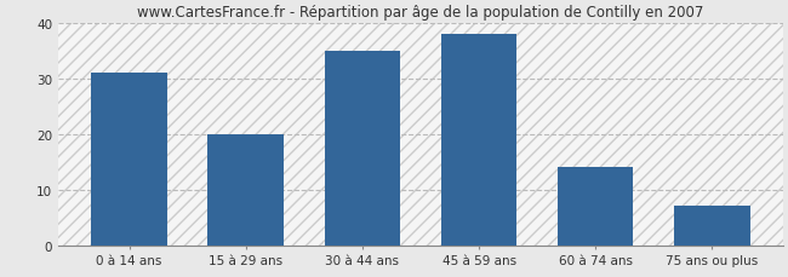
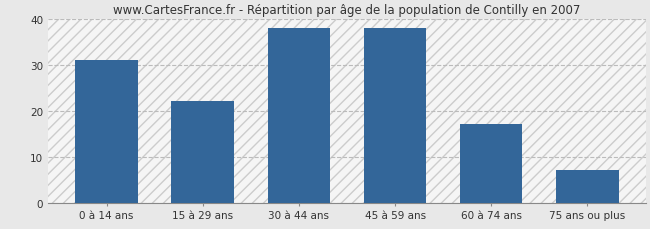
15 à 29 ans: 20 -> 22
30 à 44 ans: 35 -> 38
60 à 74 ans: 14 -> 17
